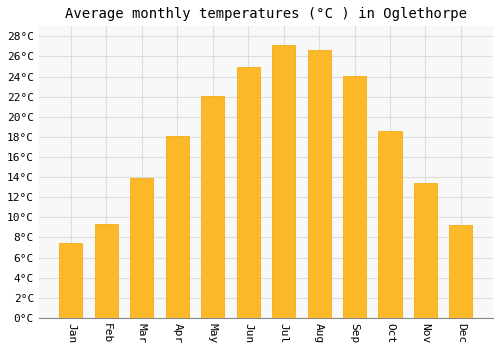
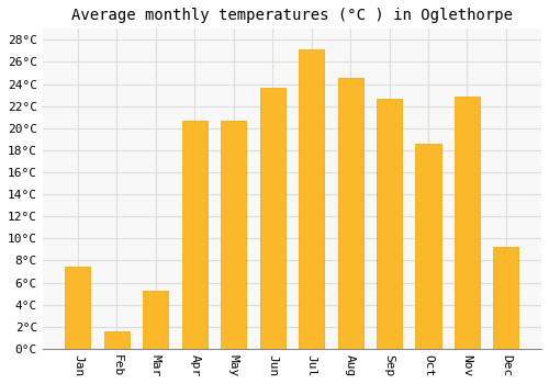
Feb: 9.3°C -> 1.6°C
Mar: 13.9°C -> 5.3°C
Apr: 18.1°C -> 20.7°C
May: 22.1°C -> 20.7°C
Jun: 25.0°C -> 23.7°C
Aug: 26.6°C -> 24.6°C
Sep: 24.1°C -> 22.7°C
Nov: 13.4°C -> 22.9°C
